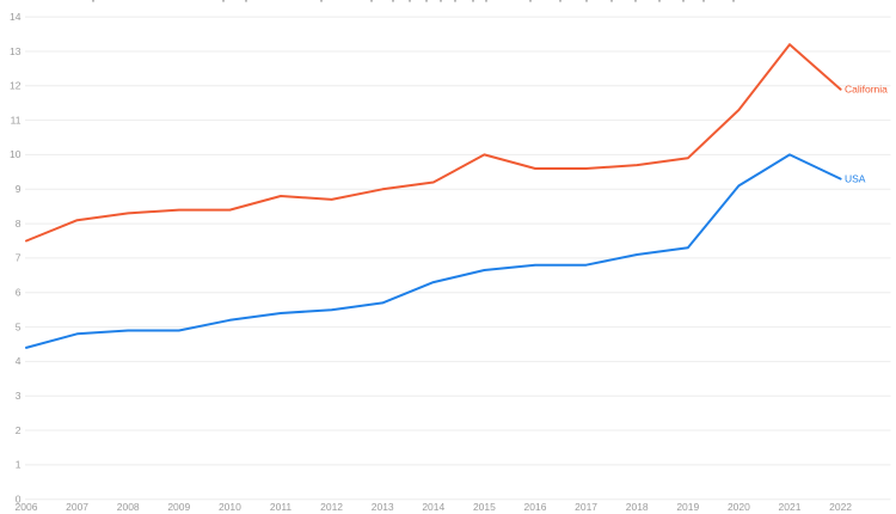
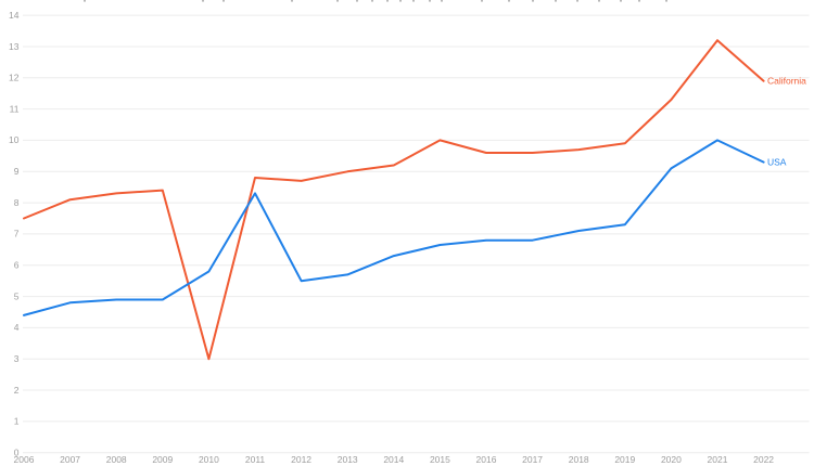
California/2010: 8.4 -> 3.0
USA/2010: 5.2 -> 5.8
USA/2011: 5.4 -> 8.3
